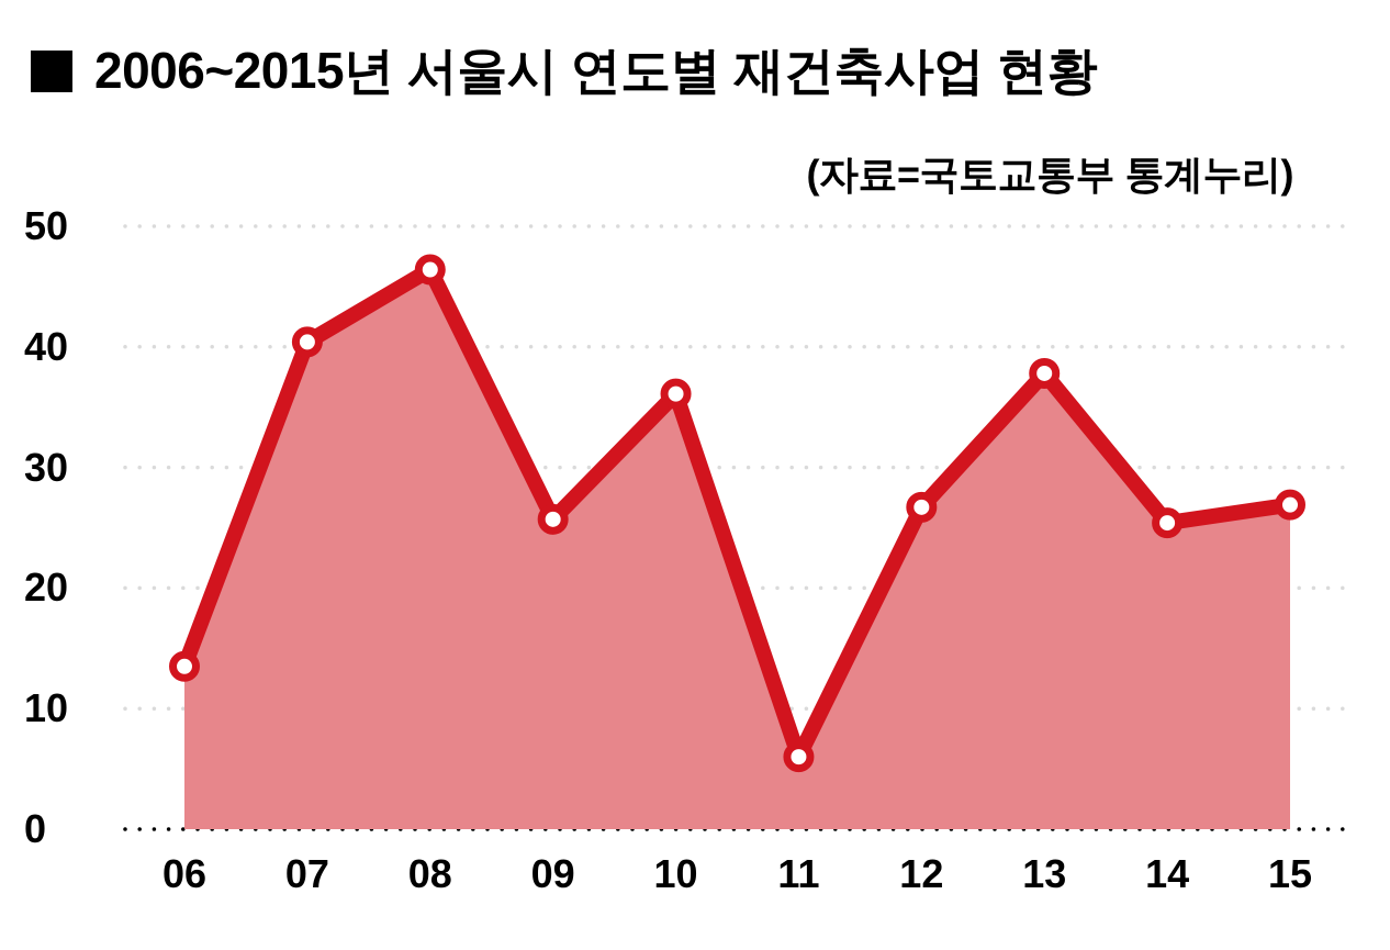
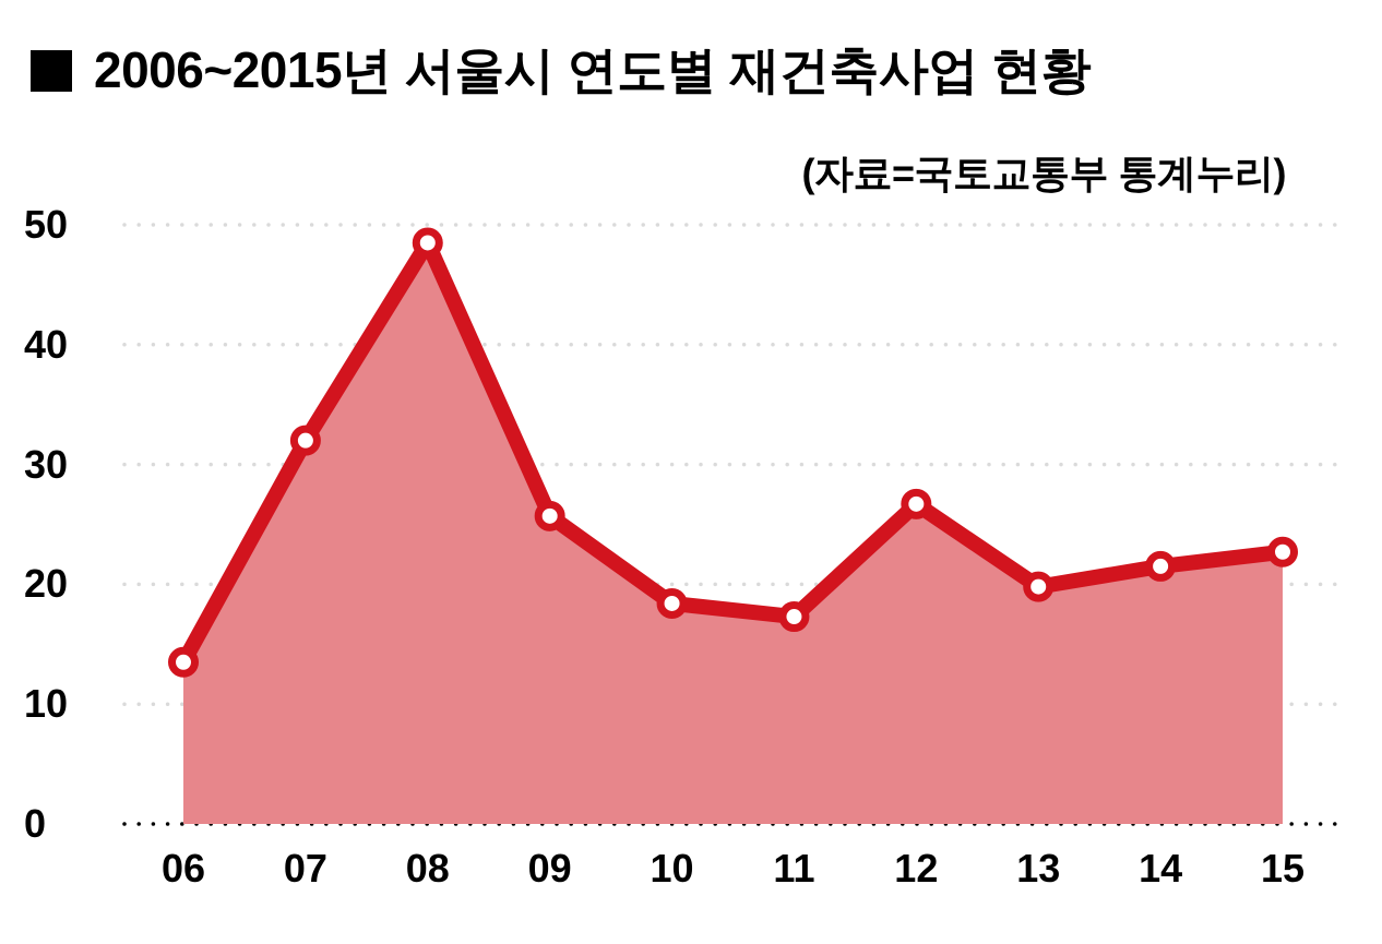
07: 40.4 -> 32.0
08: 46.4 -> 48.5
10: 36.1 -> 18.4
11: 6.0 -> 17.3
13: 37.8 -> 19.8
14: 25.4 -> 21.5
15: 26.9 -> 22.7
